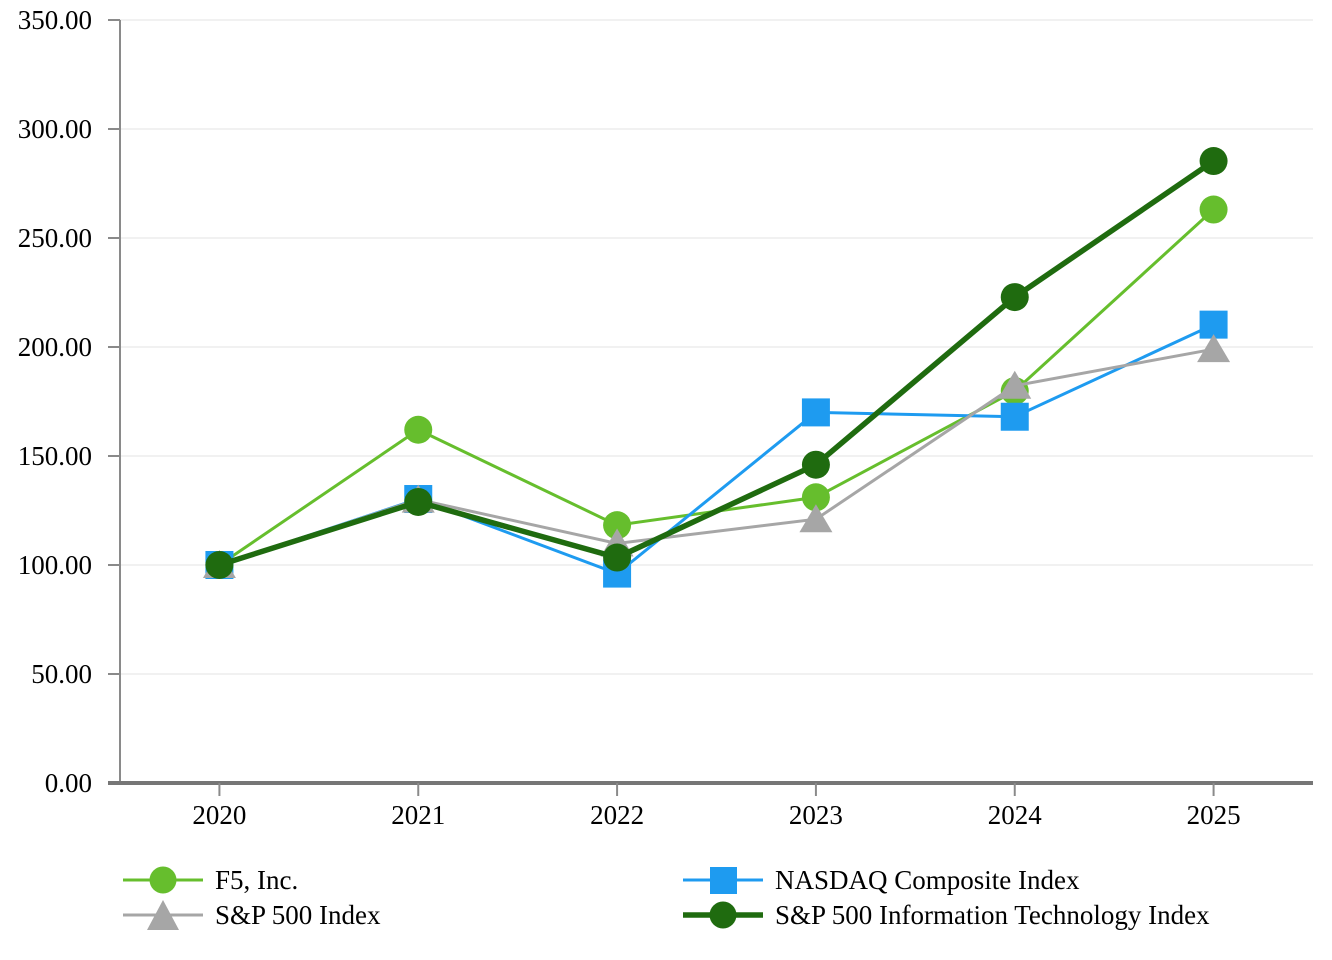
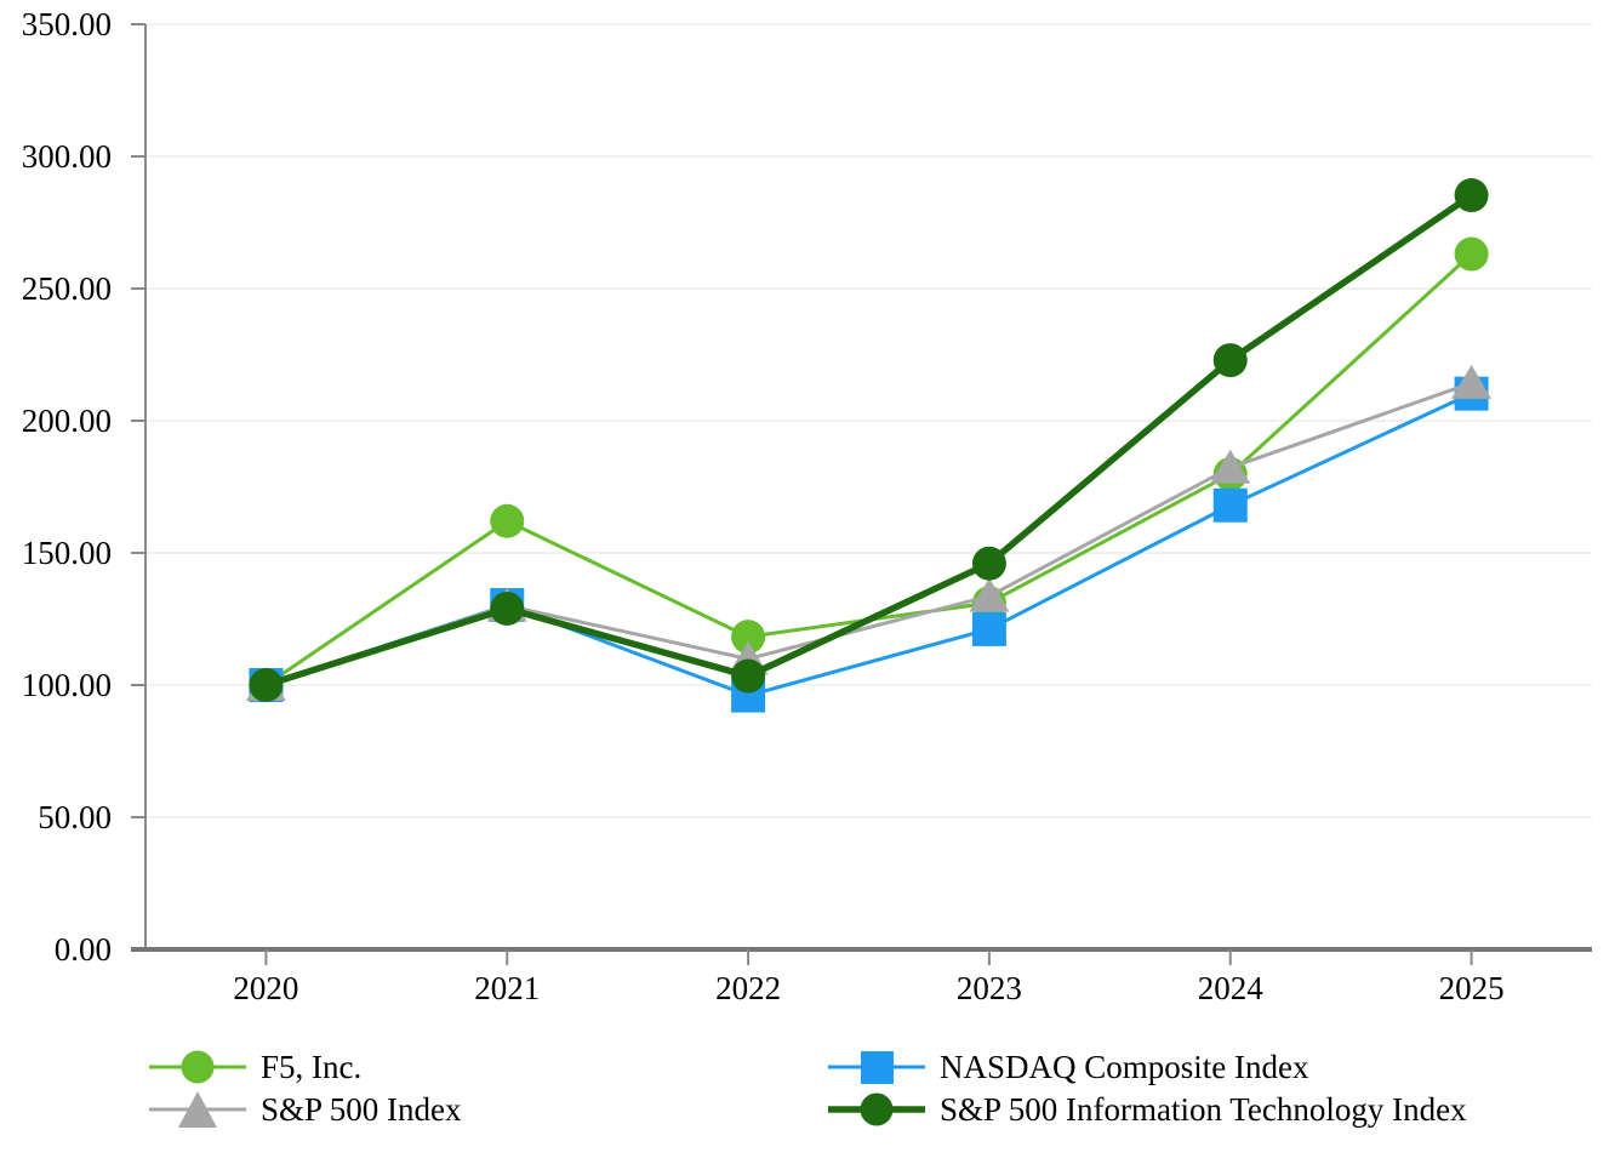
NASDAQ Composite Index/2023: 170 -> 121
S&P 500 Index/2023: 121 -> 134
S&P 500 Index/2025: 199 -> 214
